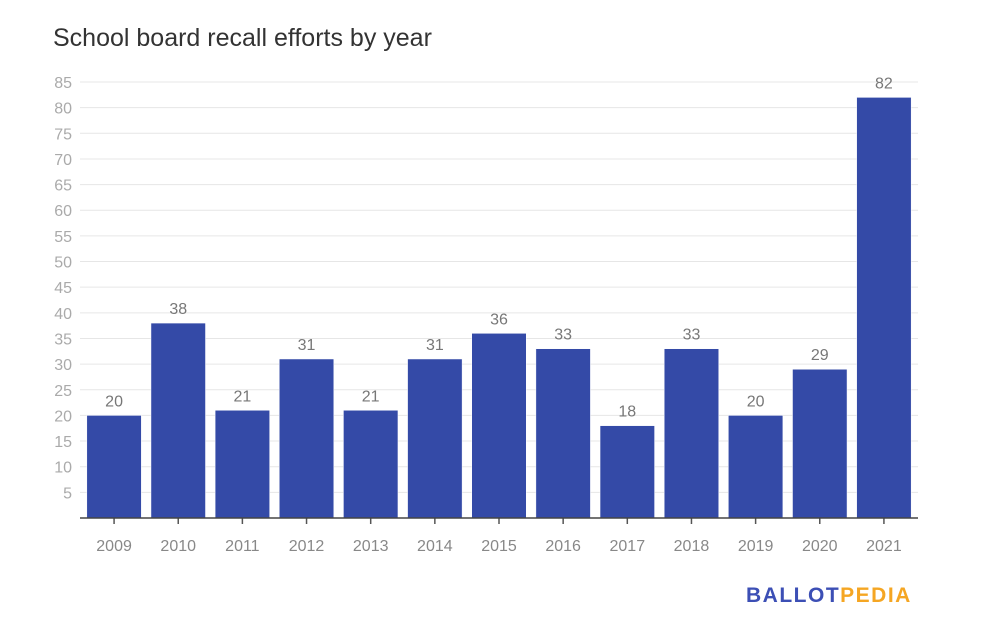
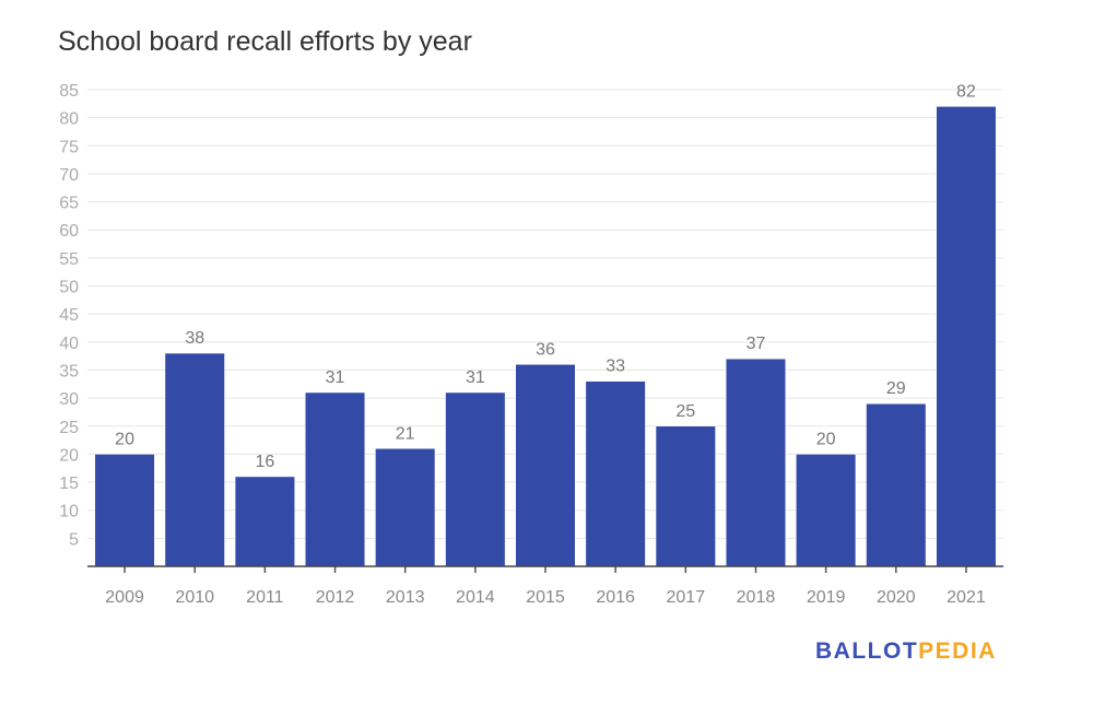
2011: 21 -> 16
2017: 18 -> 25
2018: 33 -> 37
